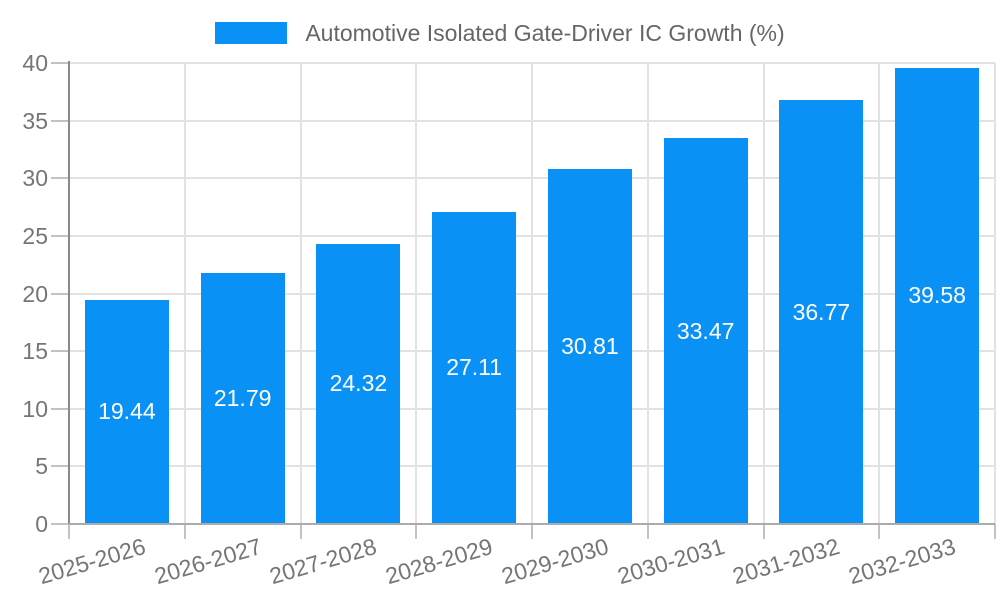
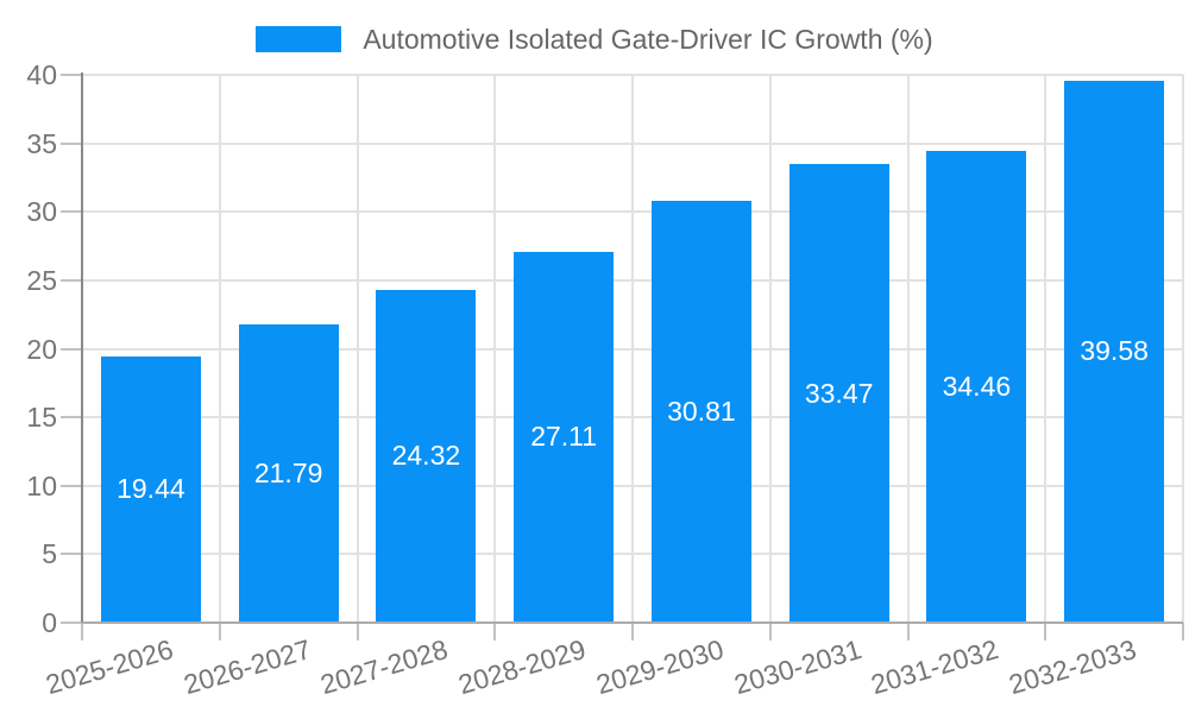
2031-2032: 36.77 -> 34.46
